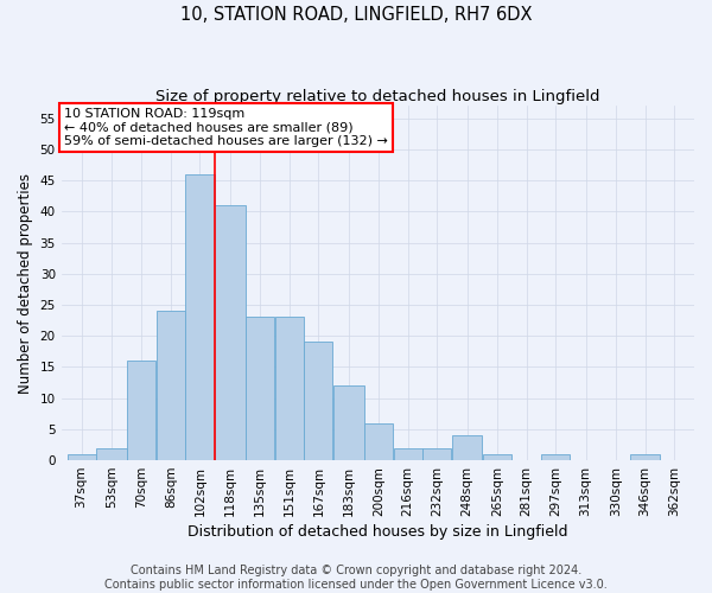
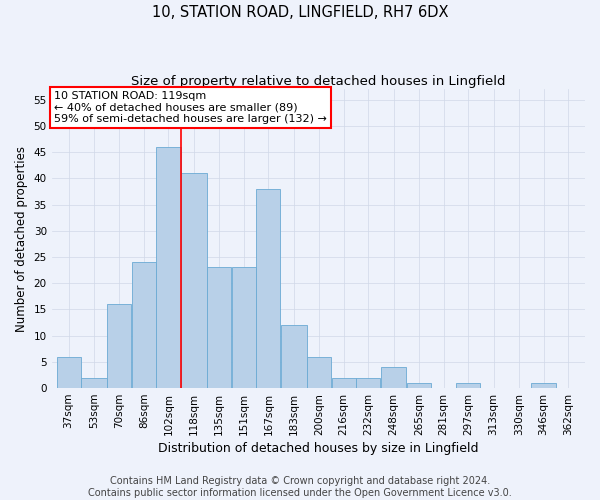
37sqm: 1 -> 6
167sqm: 19 -> 38
